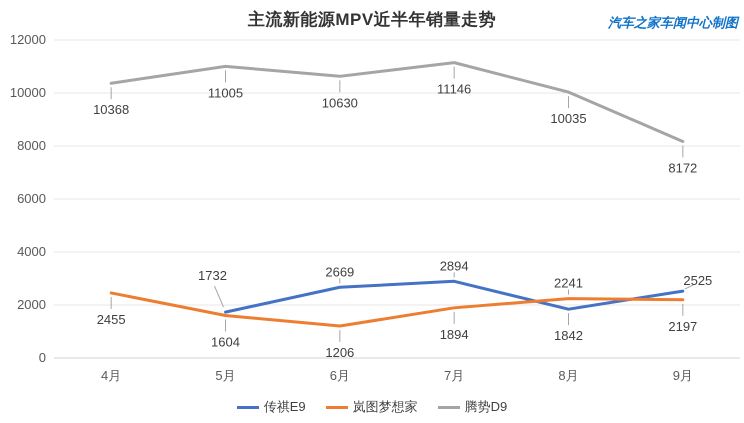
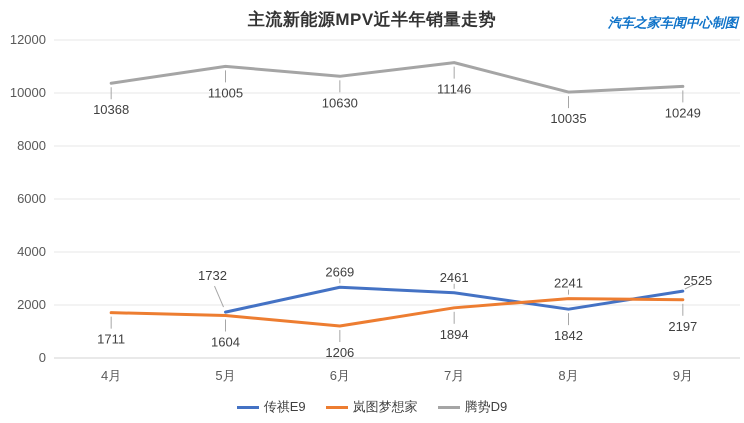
岚图梦想家/4月: 2455 -> 1711
传祺E9/7月: 2894 -> 2461
腾势D9/9月: 8172 -> 10249
